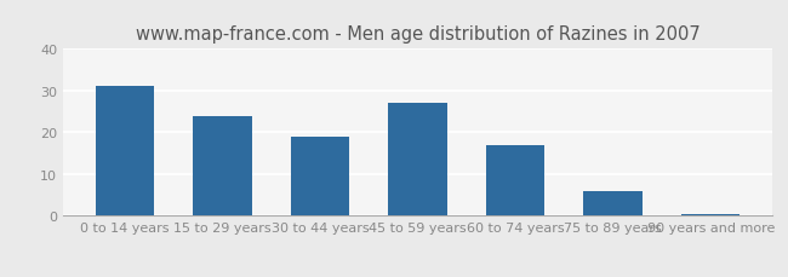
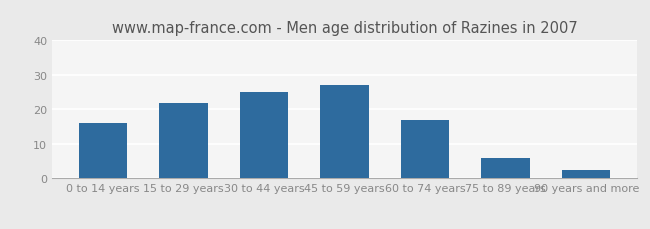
0 to 14 years: 31.0 -> 16.0
15 to 29 years: 24.0 -> 22.0
30 to 44 years: 19.0 -> 25.0
90 years and more: 0.5 -> 2.5
